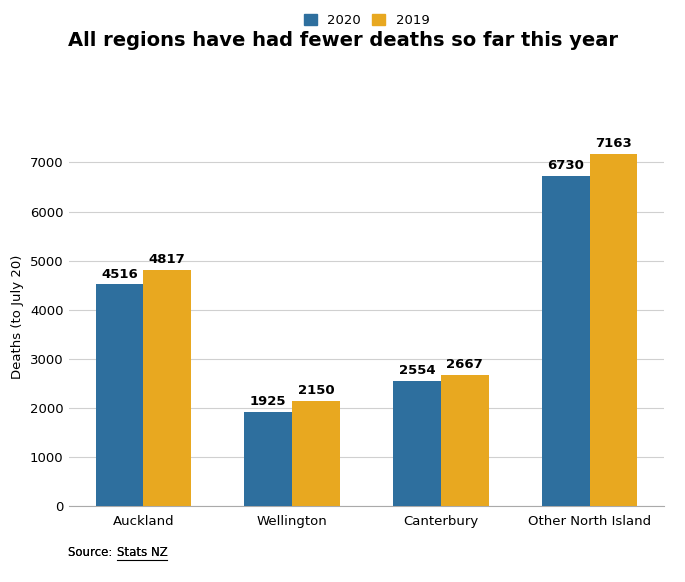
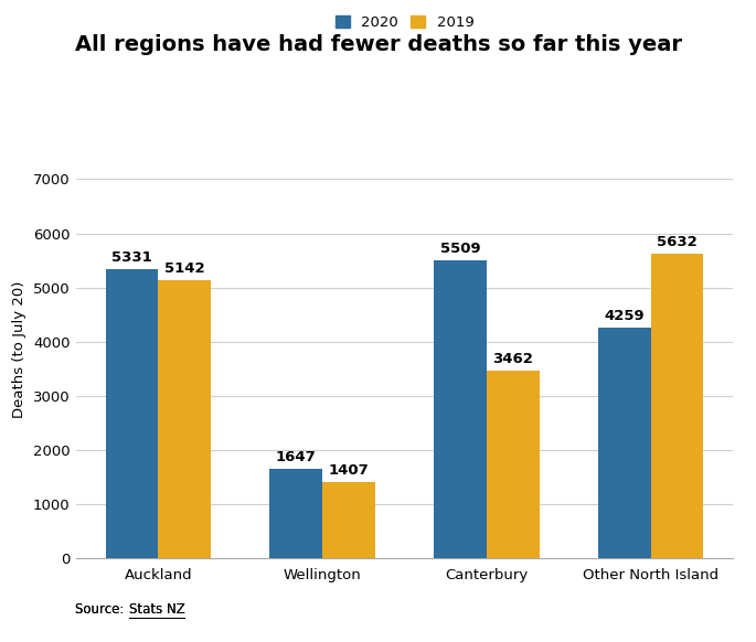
2020/Auckland: 4516 -> 5331
2019/Auckland: 4817 -> 5142
2020/Wellington: 1925 -> 1647
2019/Wellington: 2150 -> 1407
2020/Canterbury: 2554 -> 5509
2019/Canterbury: 2667 -> 3462
2020/Other North Island: 6730 -> 4259
2019/Other North Island: 7163 -> 5632
